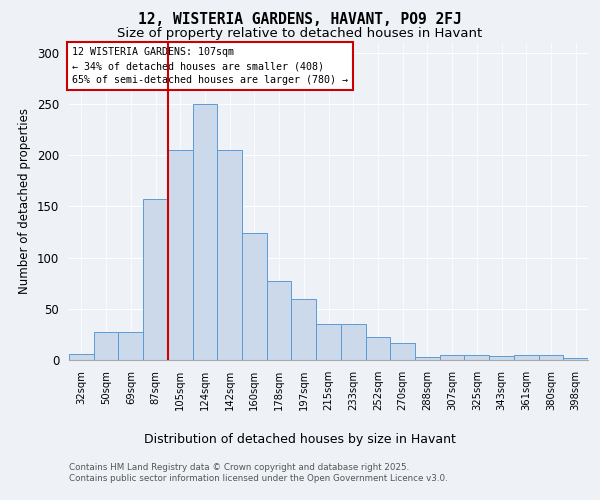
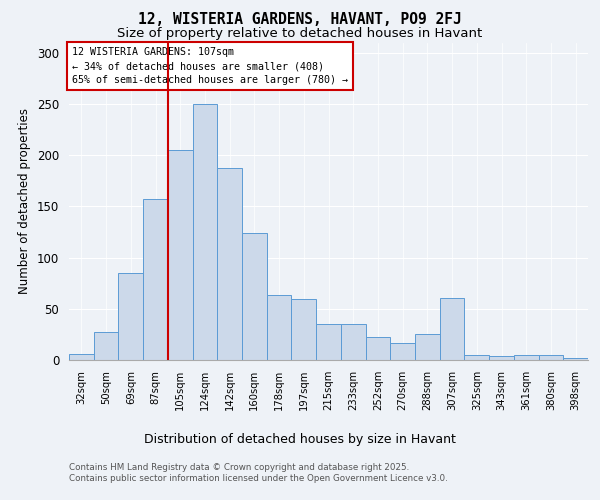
69sqm: 27 -> 85
142sqm: 205 -> 187
178sqm: 77 -> 63
288sqm: 3 -> 25
307sqm: 5 -> 61
